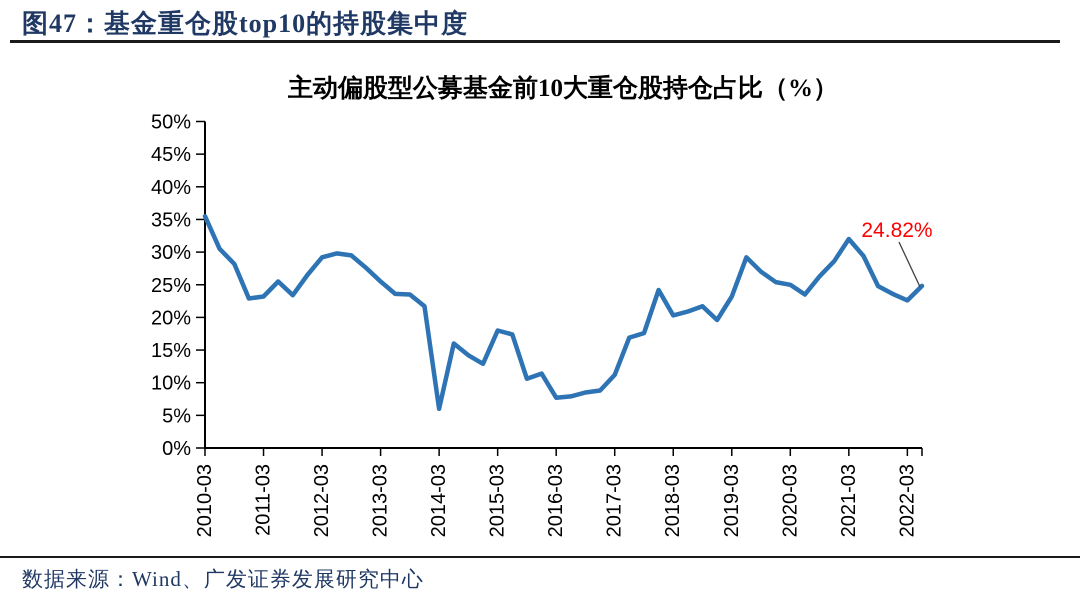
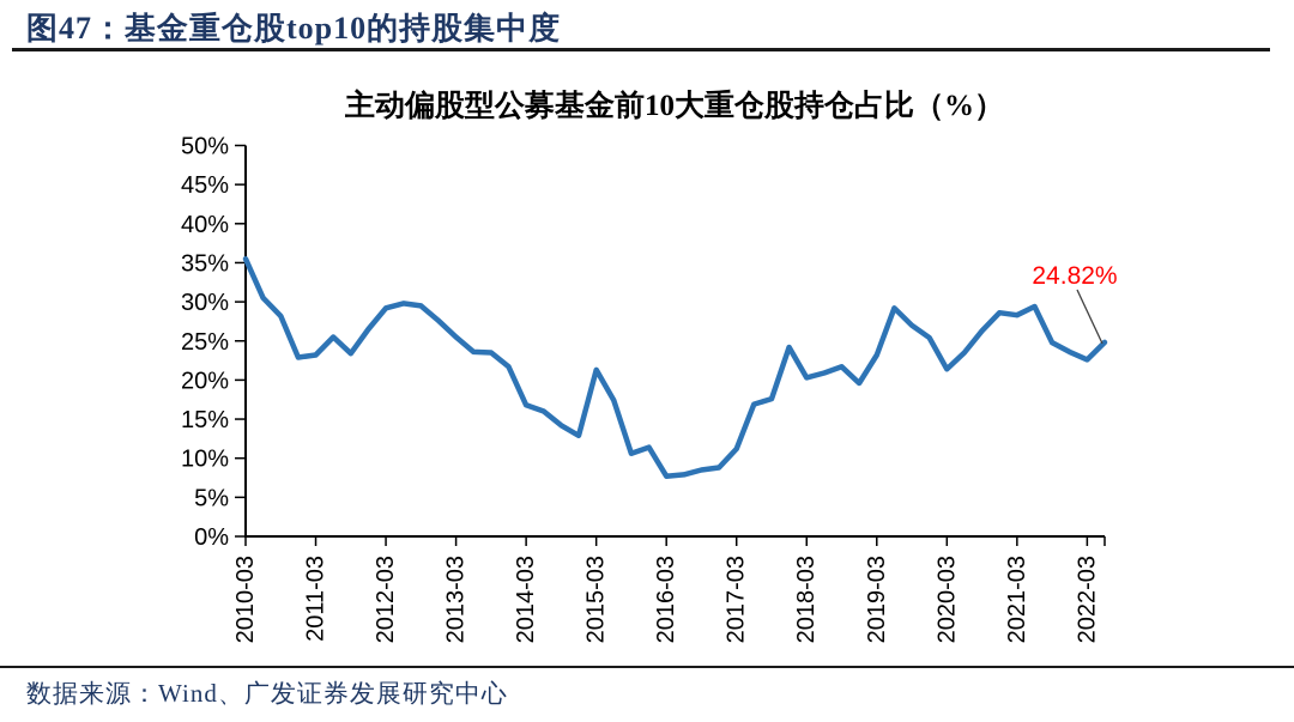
2014-03: 6% -> 17%
2015-03: 18% -> 21%
2020-03: 25% -> 21%
2021-03: 32% -> 28%
